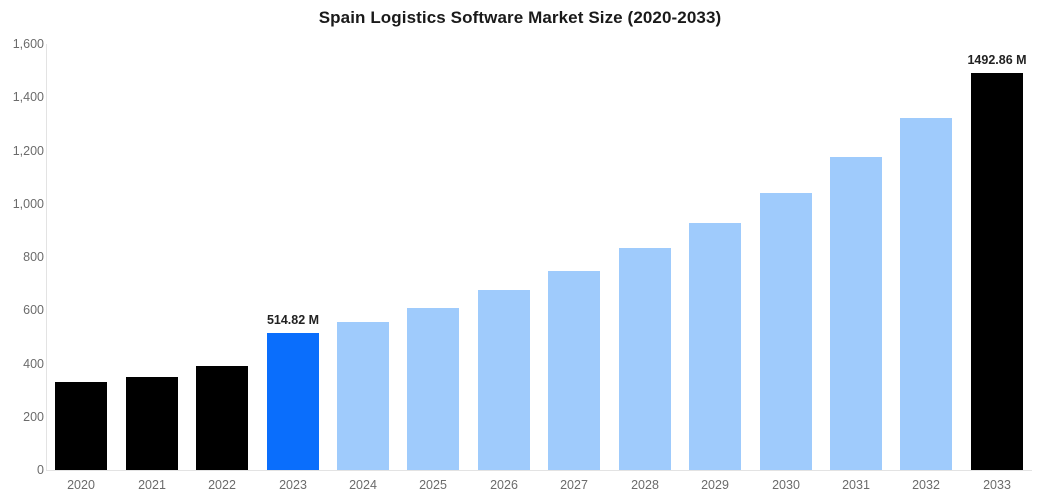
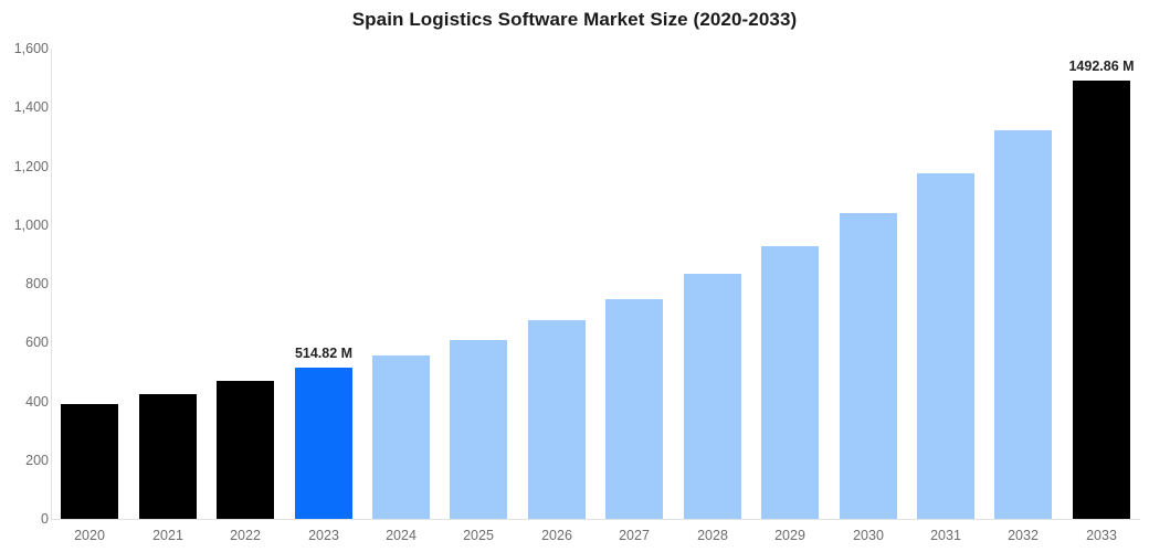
2020: 330 -> 390
2021: 350 -> 420
2022: 390 -> 470
